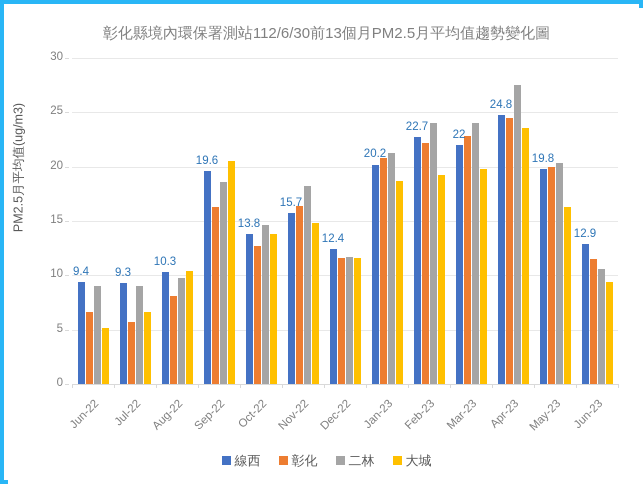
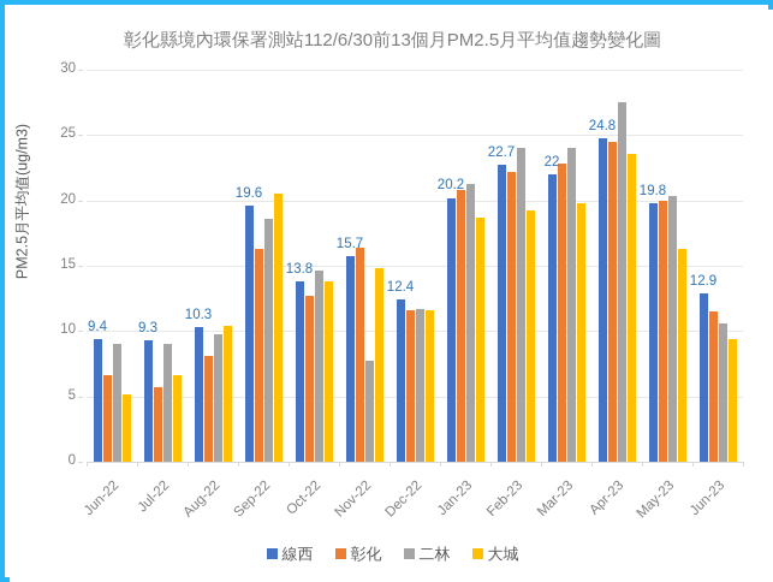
二林/Nov-22: 18.2 -> 7.7
